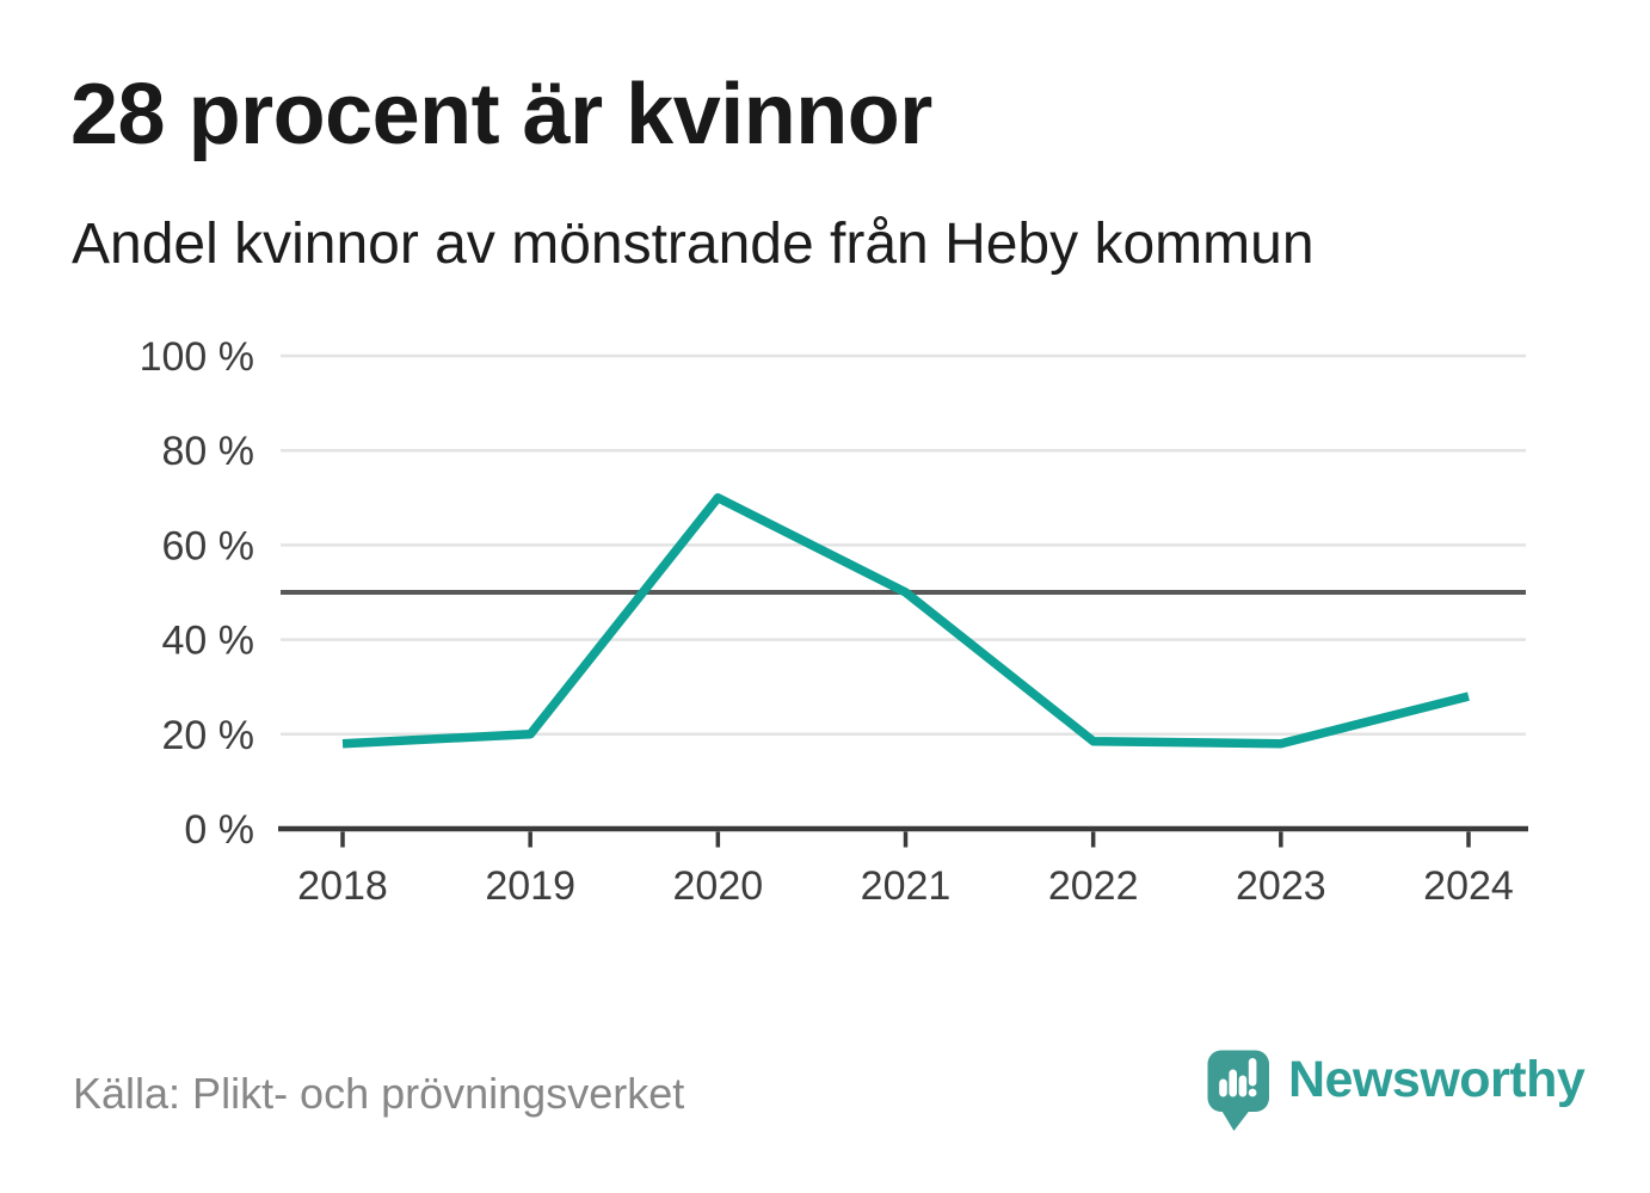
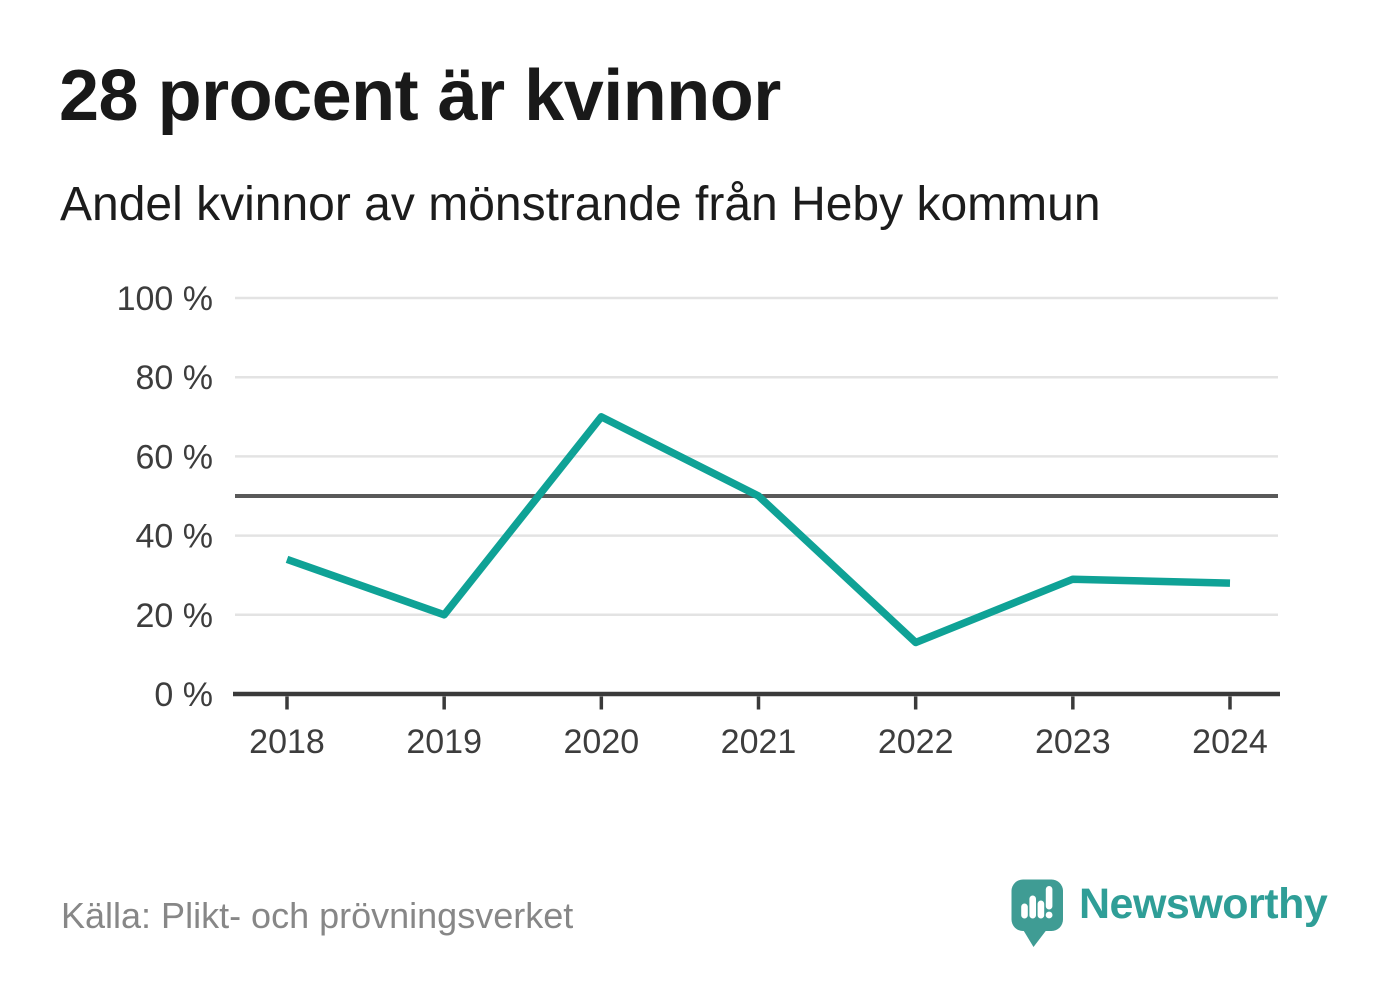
2018: 18% -> 34%
2022: 18% -> 13%
2023: 18% -> 29%
